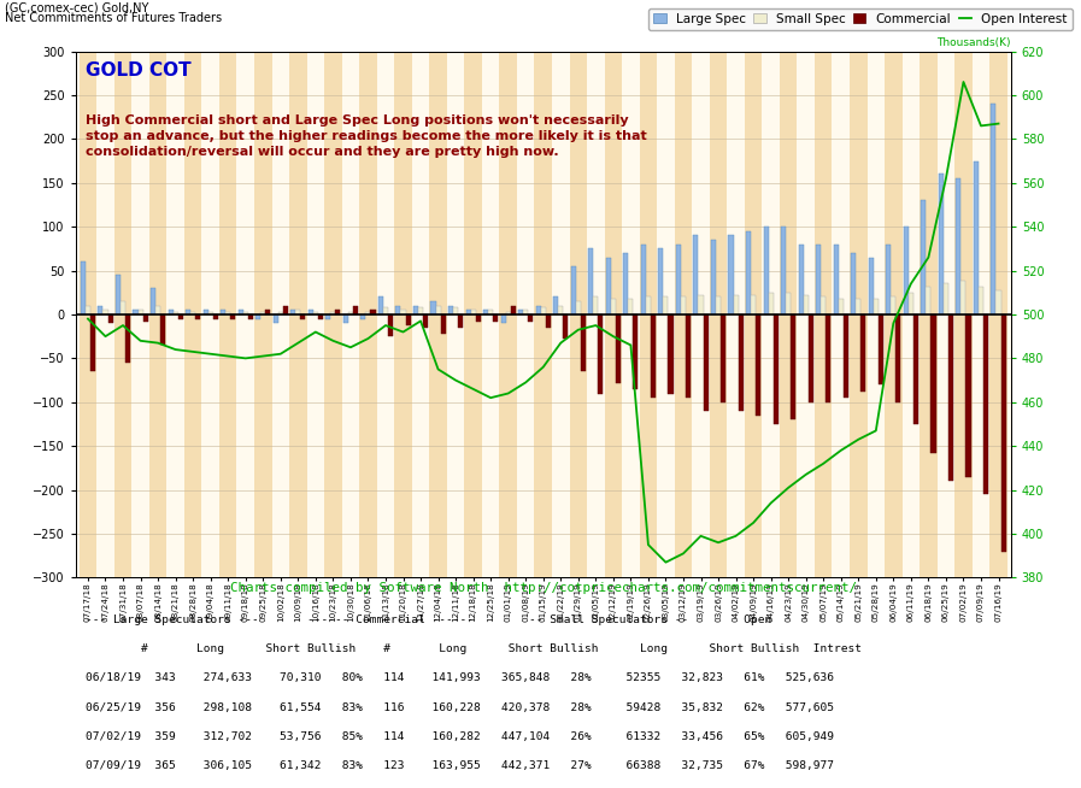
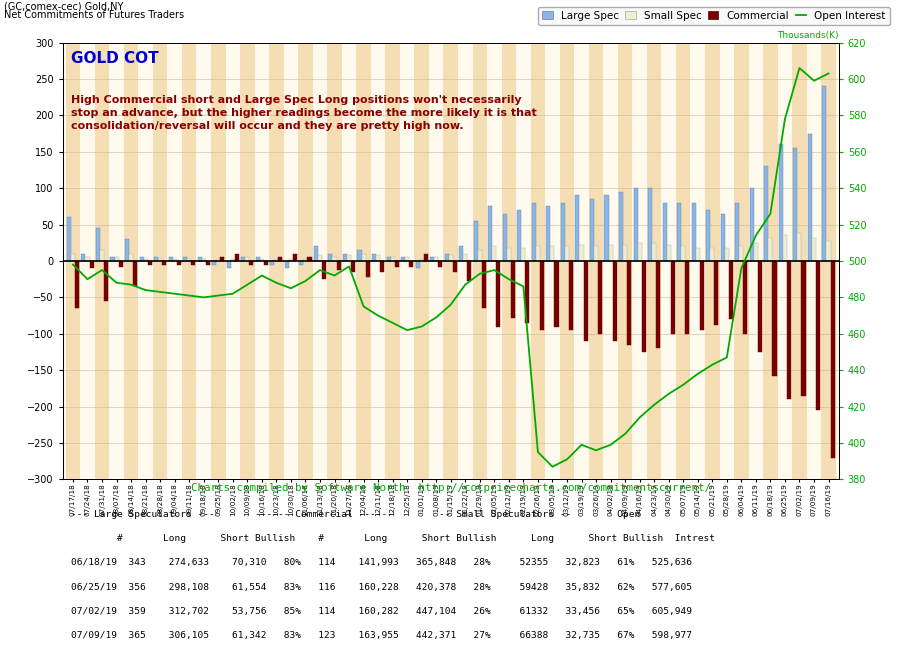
Open Interest/06/25/19: 562 -> 578
Open Interest/07/09/19: 586 -> 599
Open Interest/07/16/19: 587 -> 603
